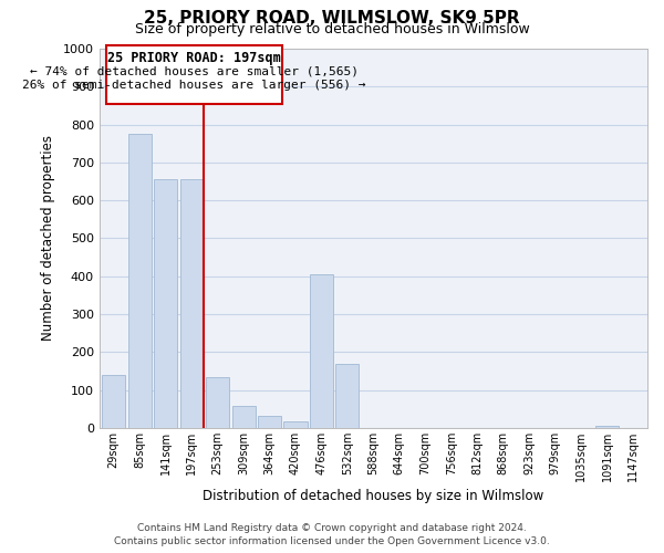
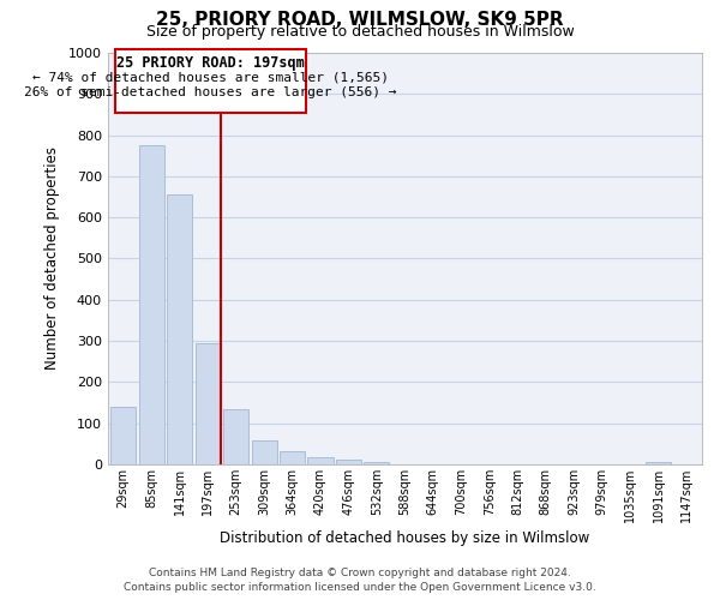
197sqm: 655 -> 295
476sqm: 405 -> 10
532sqm: 170 -> 6
